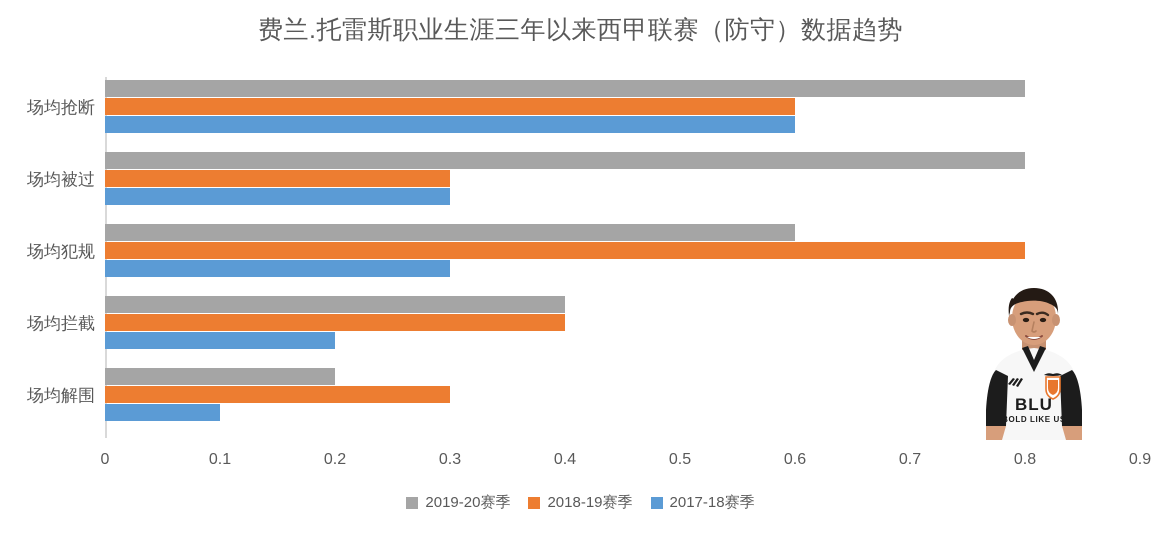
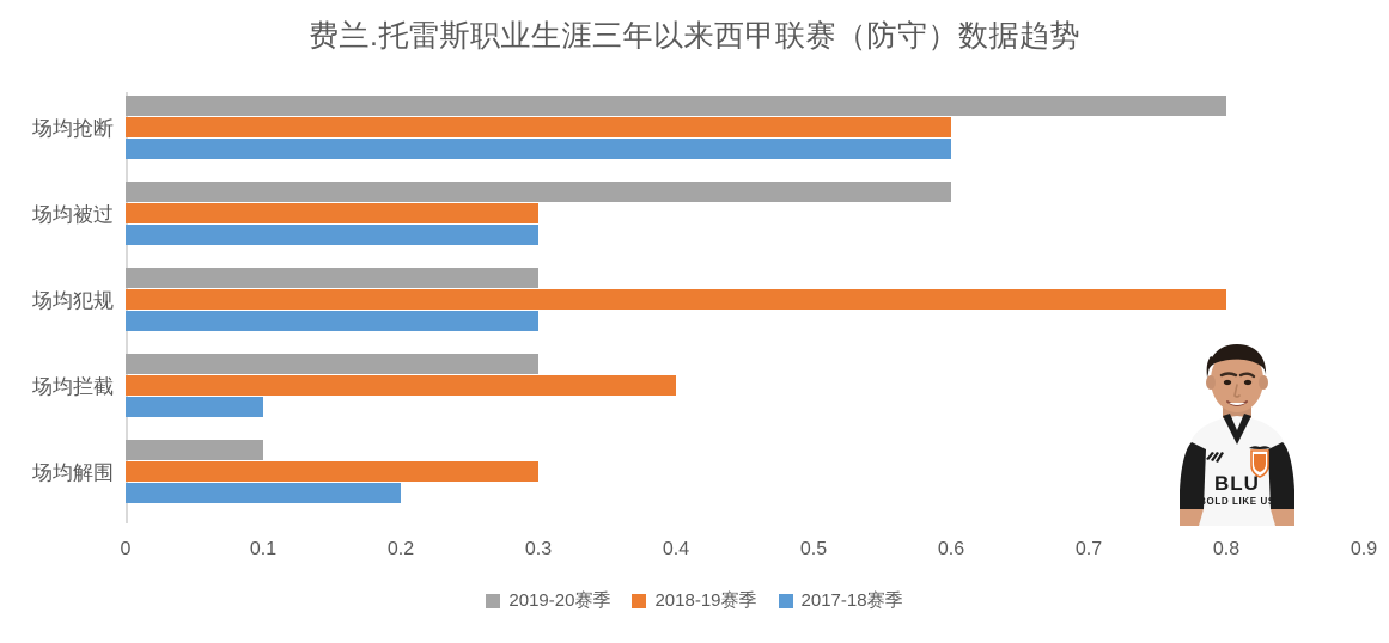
2019-20赛季/场均被过: 0.8 -> 0.6
2019-20赛季/场均犯规: 0.6 -> 0.3
2019-20赛季/场均拦截: 0.4 -> 0.3
2017-18赛季/场均拦截: 0.2 -> 0.1
2019-20赛季/场均解围: 0.2 -> 0.1
2017-18赛季/场均解围: 0.1 -> 0.2
